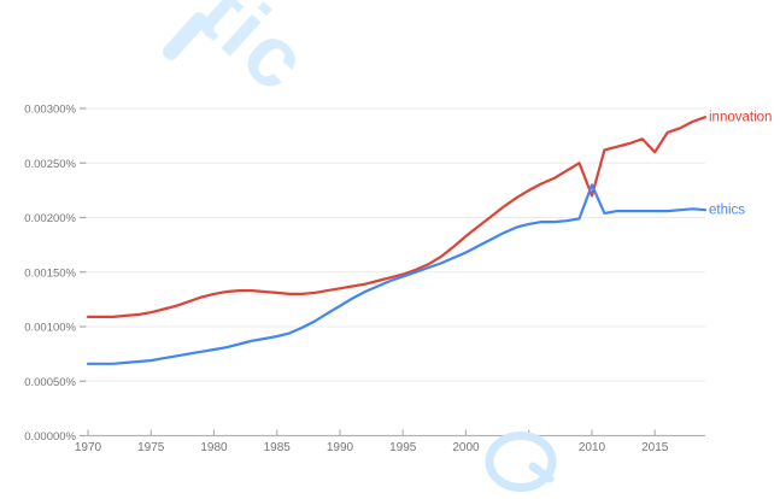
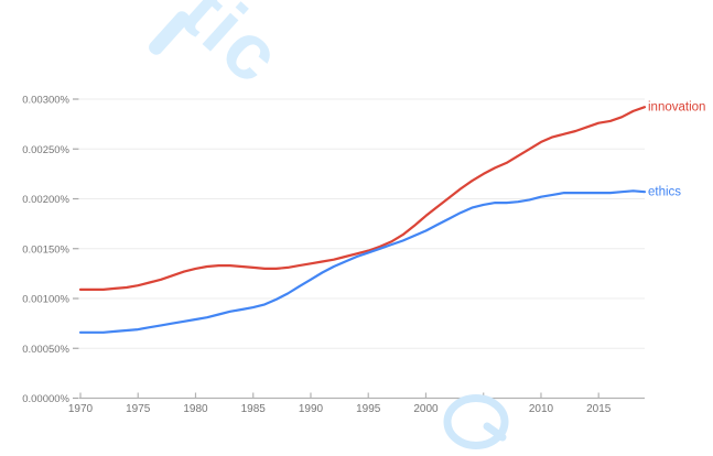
innovation/2010: 0.0022% -> 0.0026%
ethics/2010: 0.0023% -> 0.0020%
innovation/2015: 0.0026% -> 0.0028%
